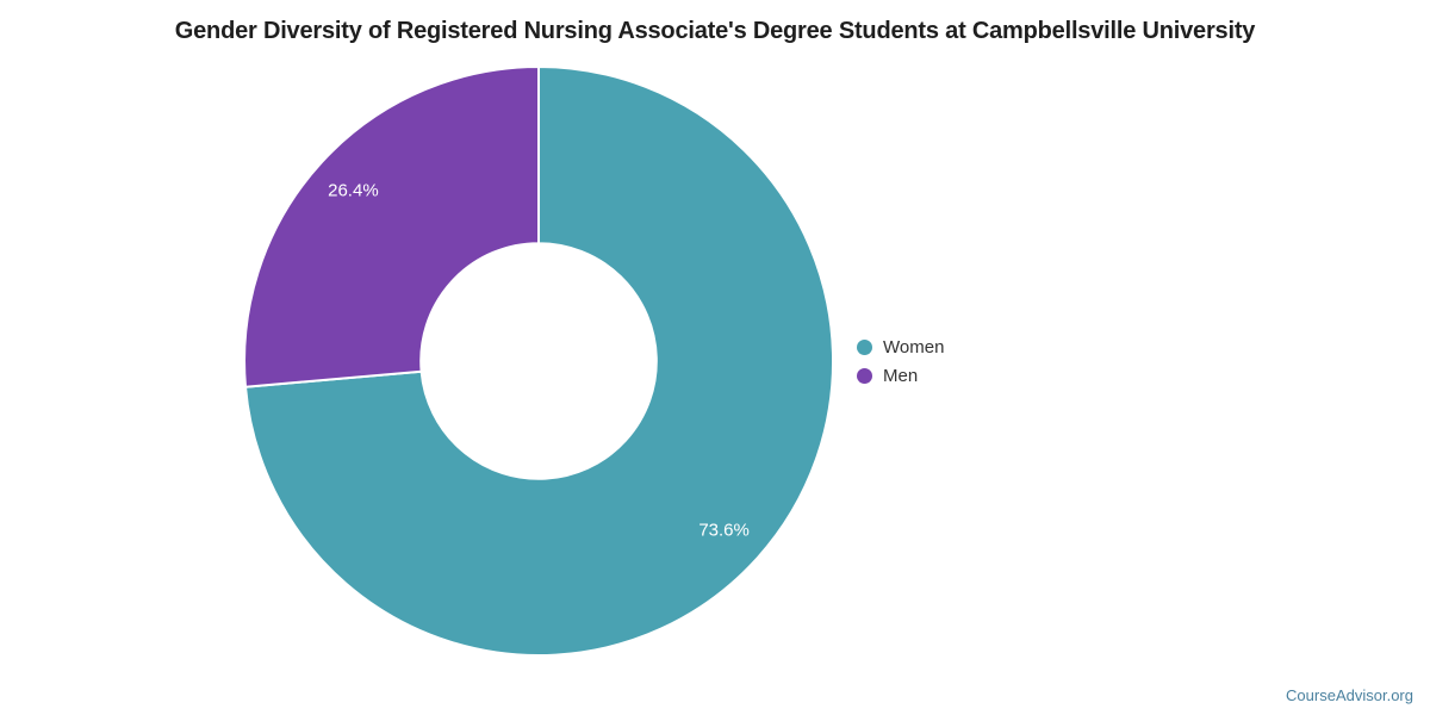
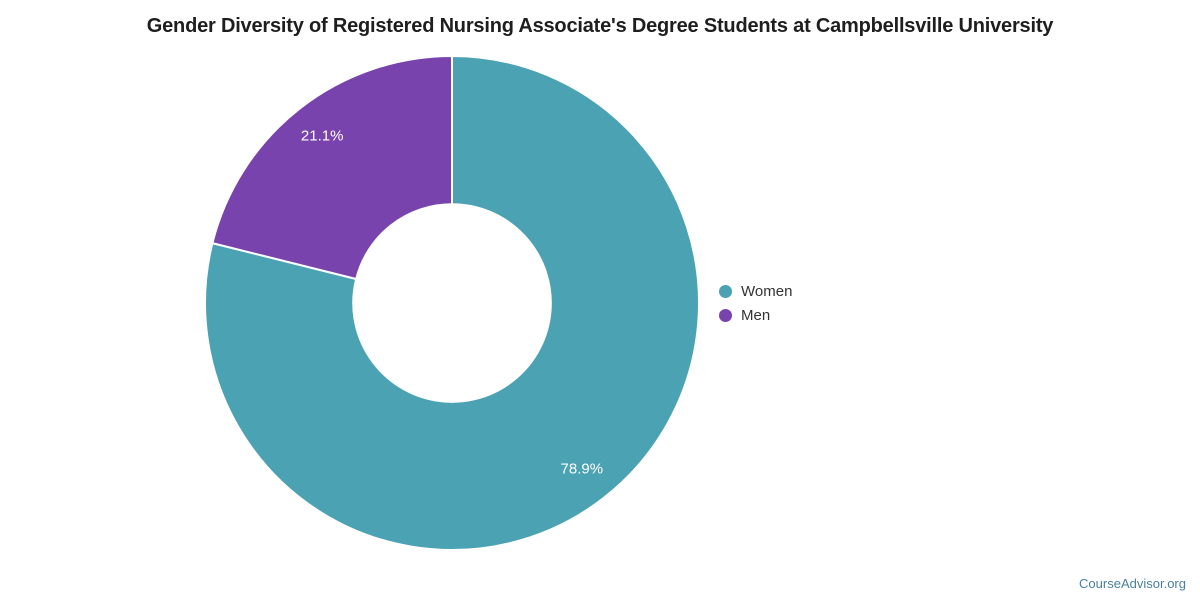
Women: 73.6% -> 78.9%
Men: 26.4% -> 21.1%
